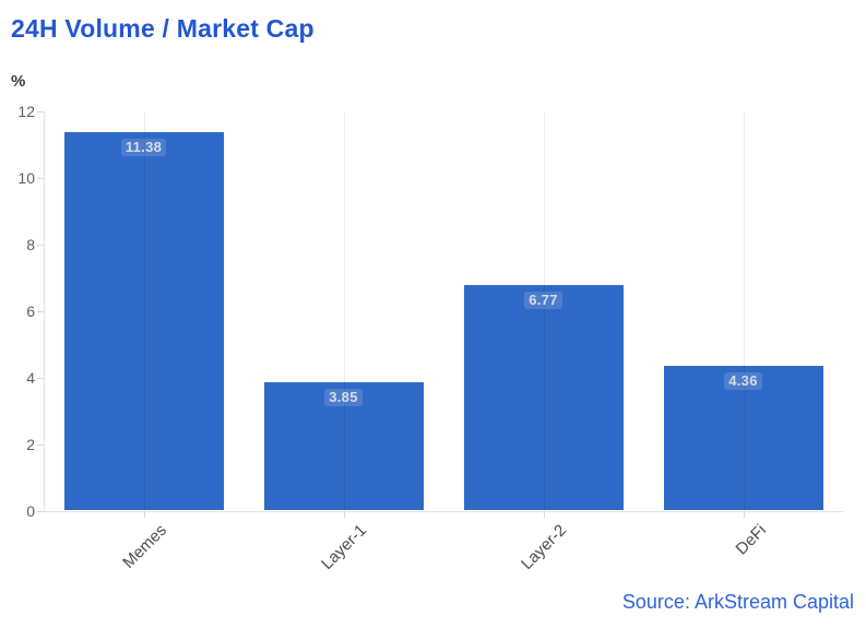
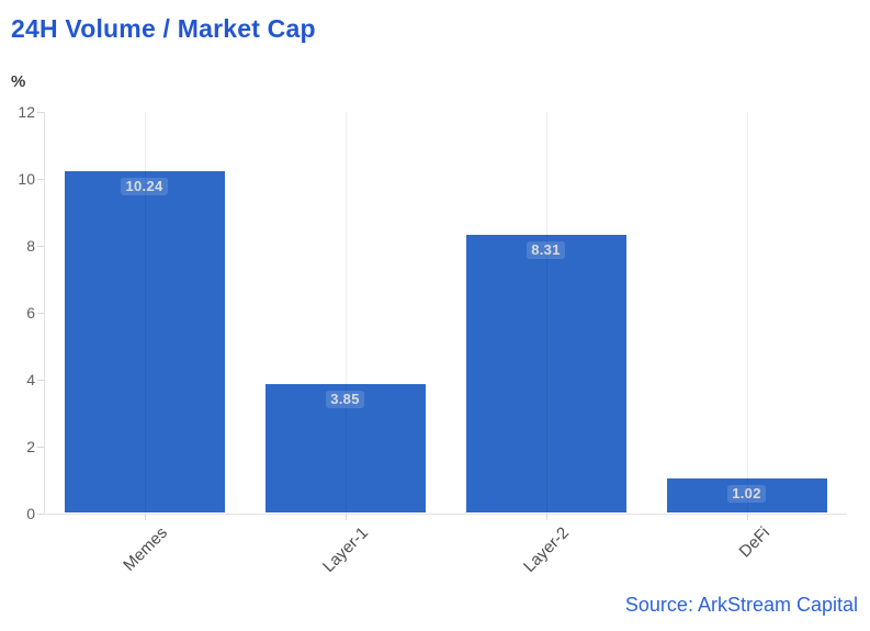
Memes: 11.38 -> 10.24
Layer-2: 6.77 -> 8.31
DeFi: 4.36 -> 1.02
